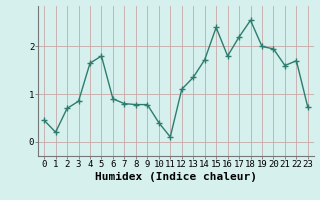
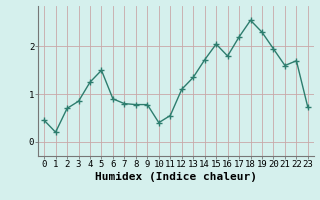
4: 1.65 -> 1.25
5: 1.80 -> 1.50
11: 0.10 -> 0.55
15: 2.40 -> 2.05
19: 2.00 -> 2.30
